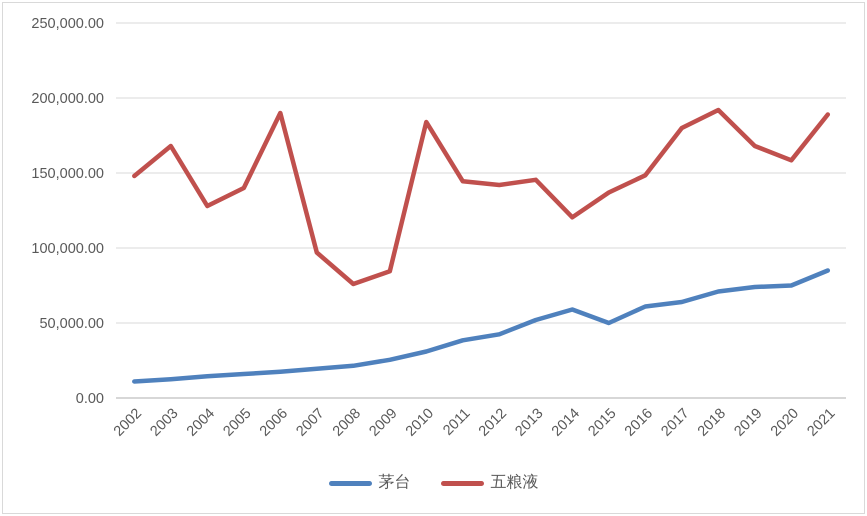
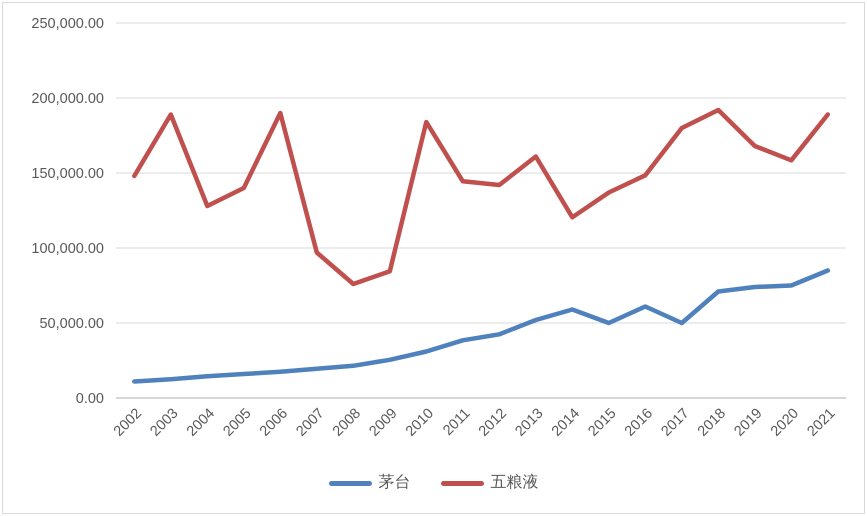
五粮液/2003: 168000 -> 189000
五粮液/2013: 146000 -> 161000
茅台/2017: 64000 -> 50000
